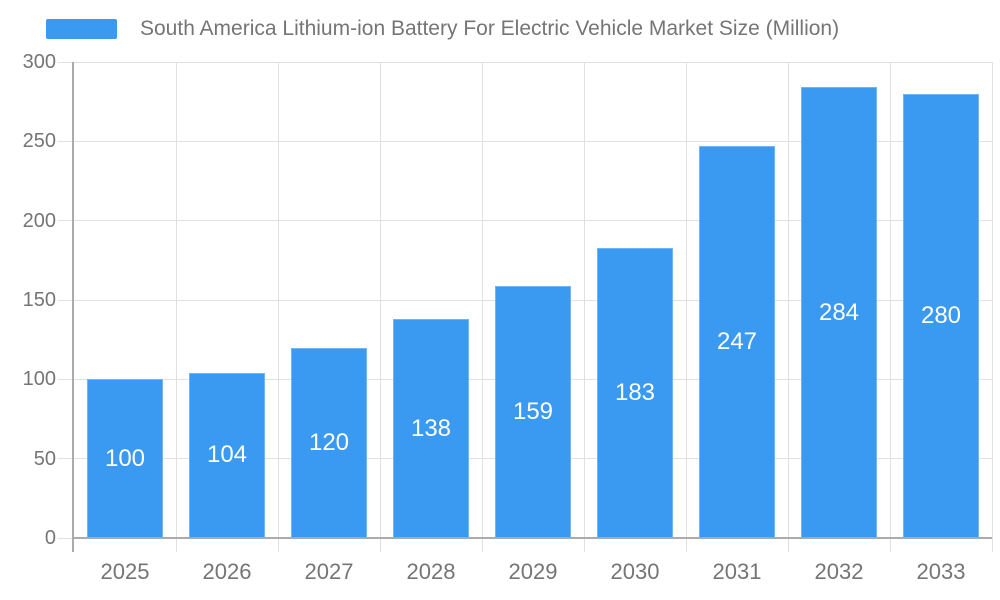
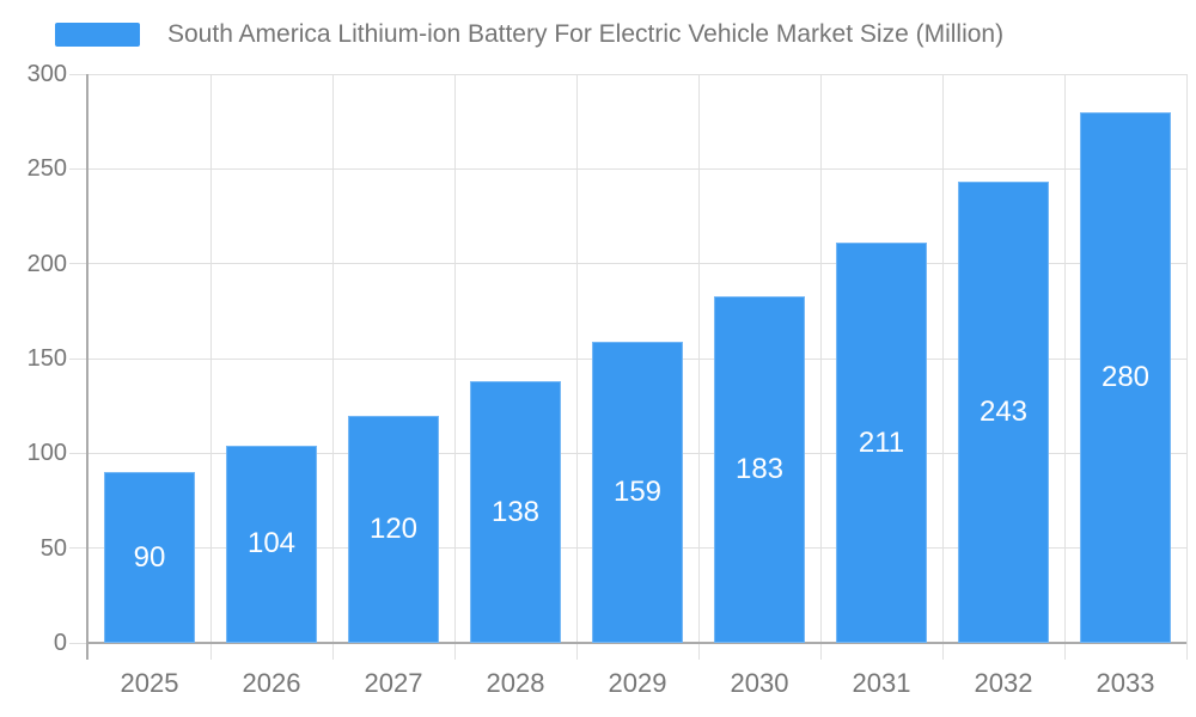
2025: 100 -> 90
2031: 247 -> 211
2032: 284 -> 243
